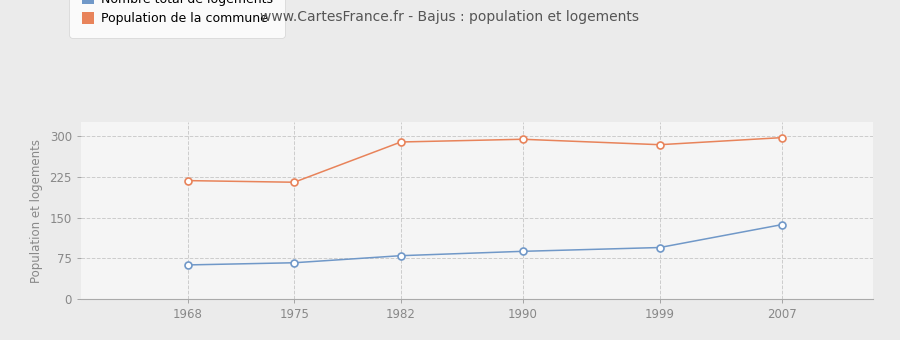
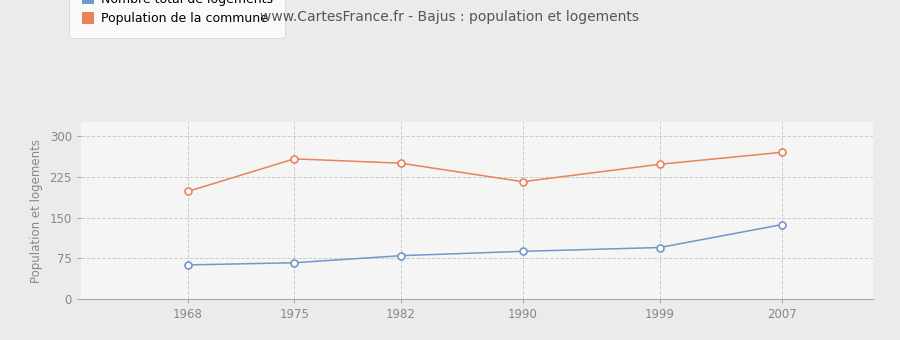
Population de la commune/1968: 218 -> 198
Population de la commune/1975: 215 -> 258
Population de la commune/1982: 289 -> 250
Population de la commune/1990: 294 -> 216
Population de la commune/1999: 284 -> 248
Population de la commune/2007: 297 -> 270
